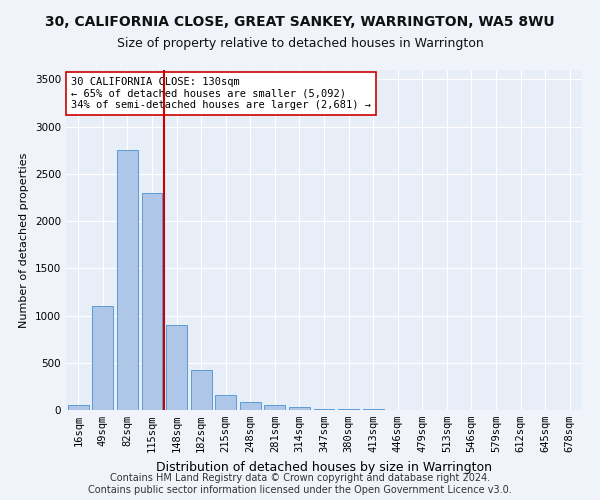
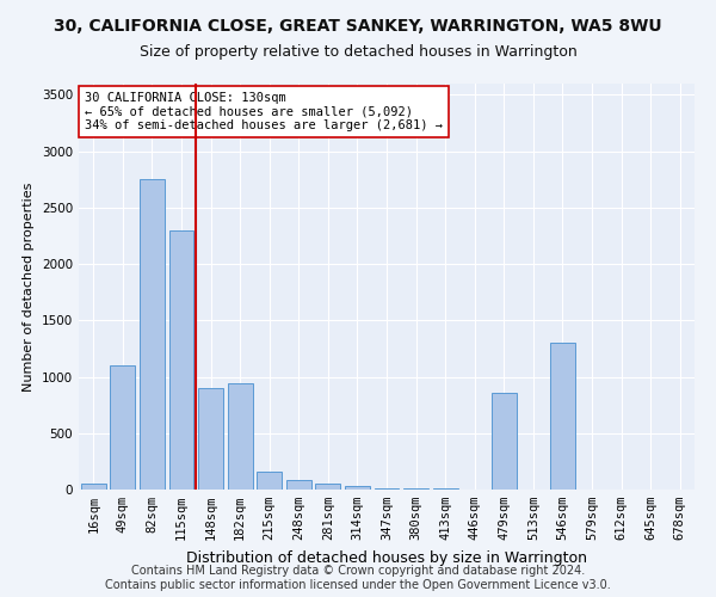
182sqm: 420 -> 940
479sqm: 0 -> 860
546sqm: 0 -> 1300
